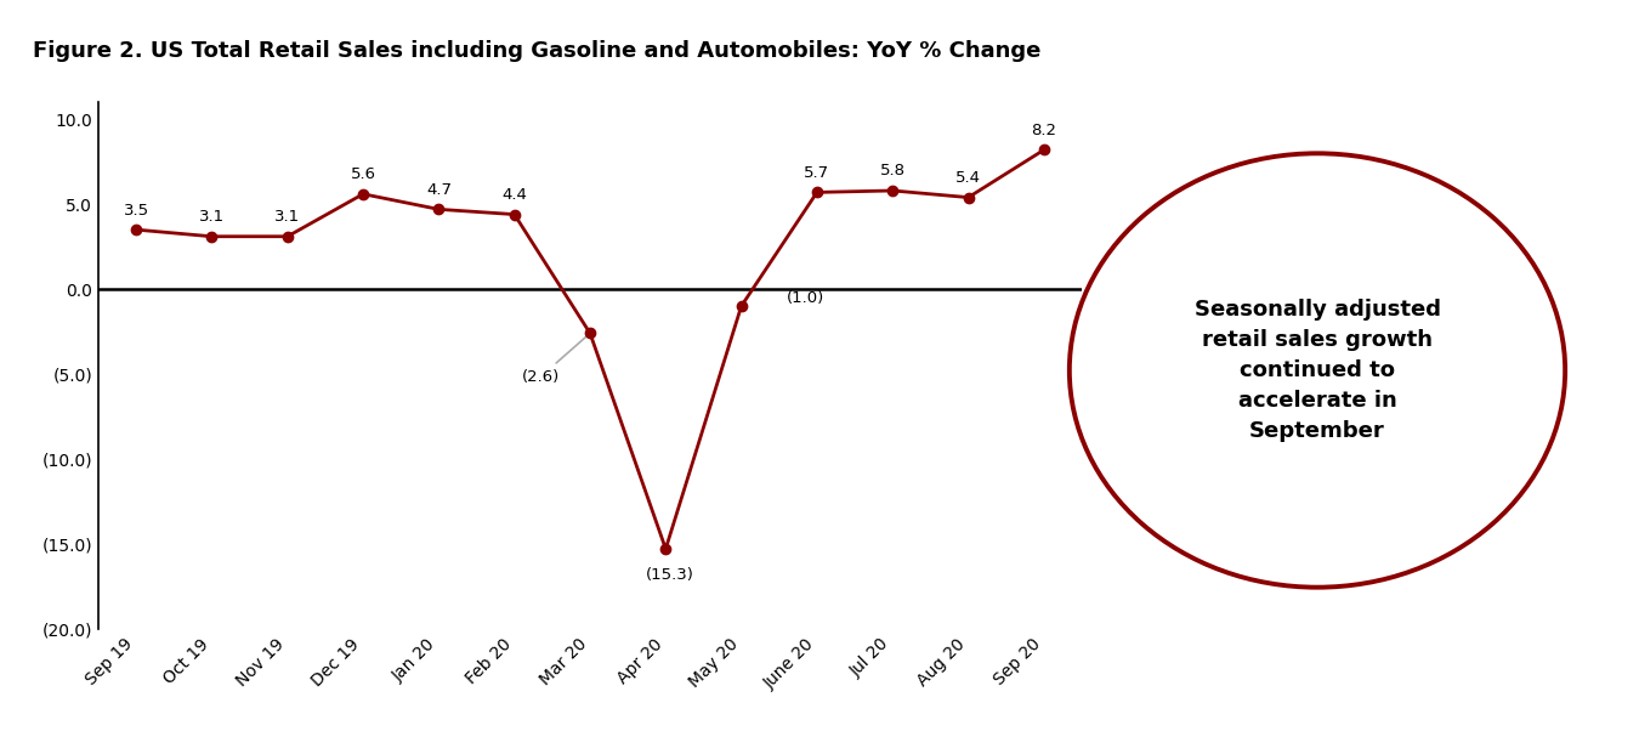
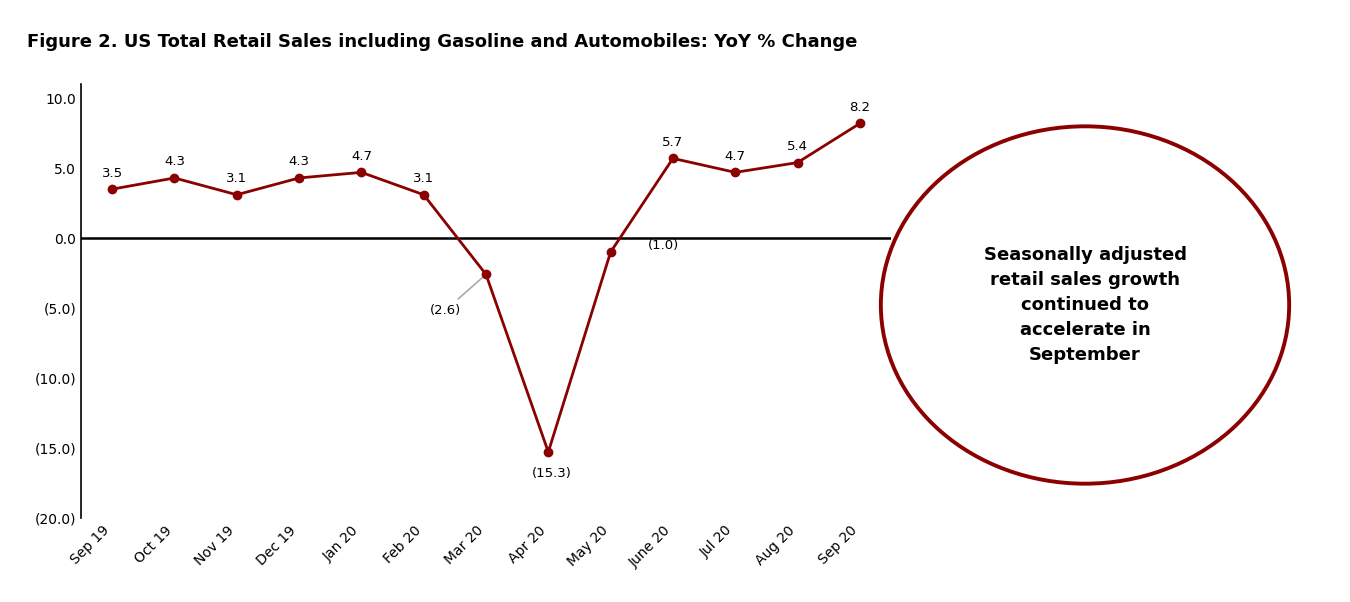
Oct 19: 3.1 -> 4.3
Dec 19: 5.6 -> 4.3
Feb 20: 4.4 -> 3.1
Jul 20: 5.8 -> 4.7
